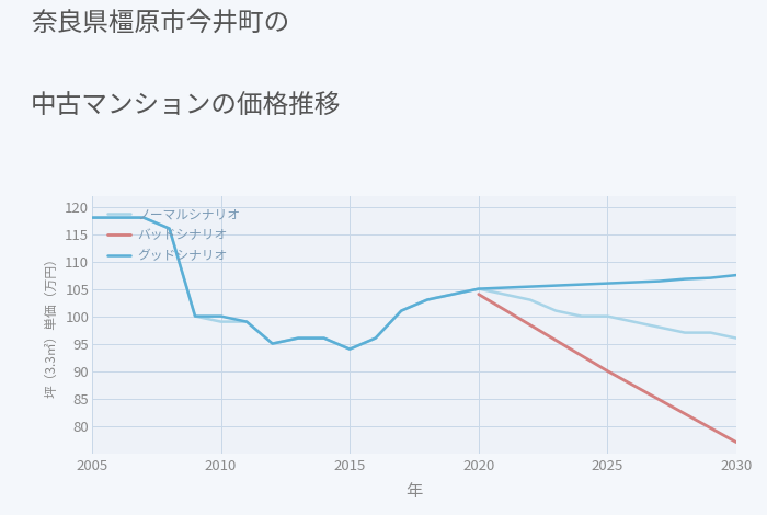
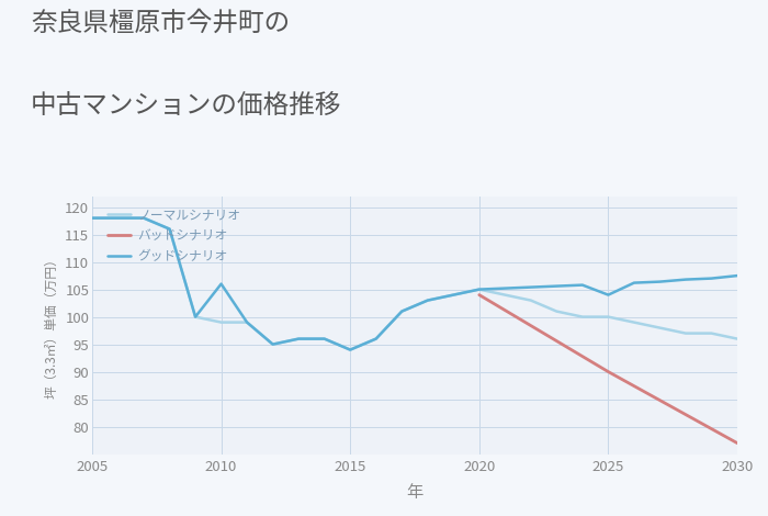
グッドシナリオ/2010: 100.0 -> 106.0
グッドシナリオ/2025: 106.0 -> 104.0
